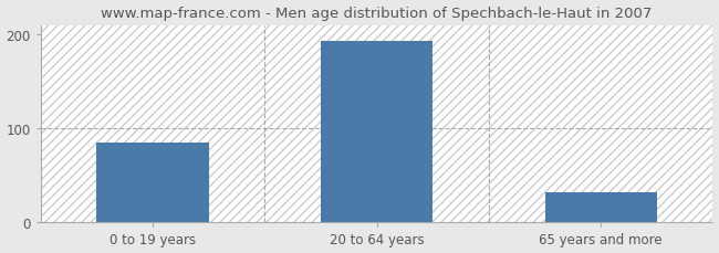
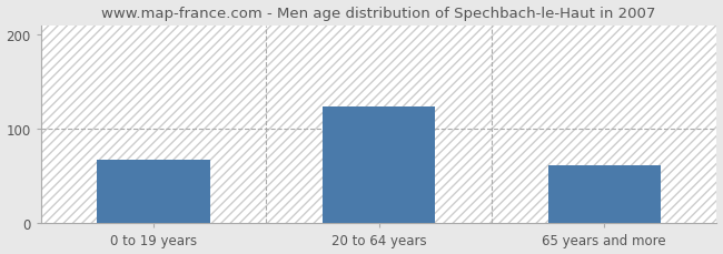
0 to 19 years: 85 -> 68
20 to 64 years: 193 -> 124
65 years and more: 32 -> 62
